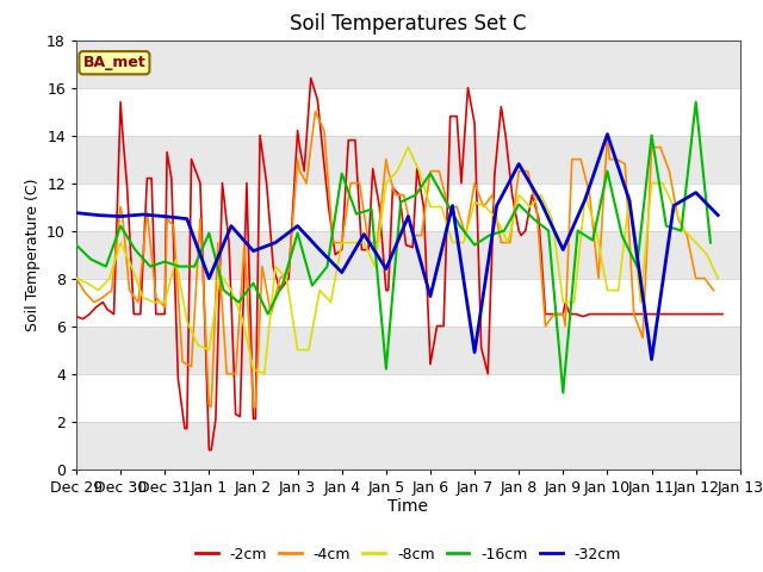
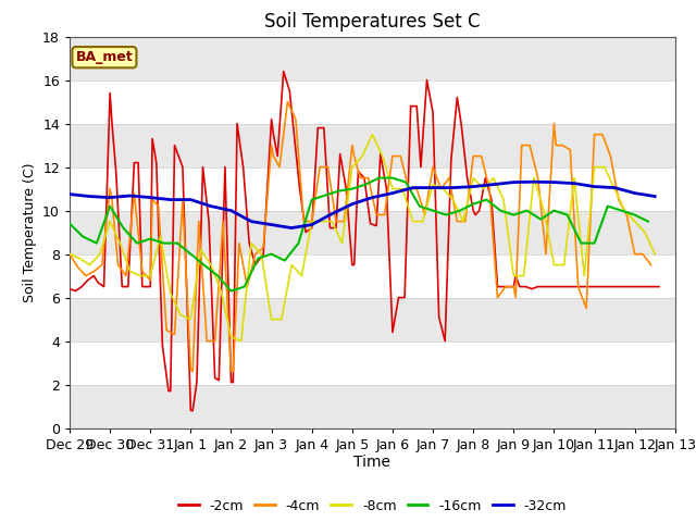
-16cm/Jan 1: 9.9 -> 8.0
-32cm/Jan 1: 8.00 -> 10.50
-16cm/Jan 2: 7.8 -> 6.3
-32cm/Jan 2: 9.15 -> 10.00
-16cm/Jan 3: 9.9 -> 8.0
-32cm/Jan 3: 10.20 -> 9.35
-16cm/Jan 4: 12.4 -> 10.5
-32cm/Jan 4: 8.25 -> 9.35
-16cm/Jan 5: 4.2 -> 11.0
-32cm/Jan 5: 8.40 -> 10.30
-16cm/Jan 6: 12.4 -> 11.5
-32cm/Jan 6: 7.25 -> 10.80
-16cm/Jan 7: 9.4 -> 10.0
-32cm/Jan 7: 4.90 -> 11.05
-16cm/Jan 8: 11.1 -> 10.3
-32cm/Jan 8: 12.80 -> 11.10
-16cm/Jan 9: 3.2 -> 9.8
-32cm/Jan 9: 9.20 -> 11.30
-16cm/Jan 10: 12.5 -> 10.0
-32cm/Jan 10: 14.05 -> 11.30
-16cm/Jan 11: 14.0 -> 8.5
-32cm/Jan 11: 4.60 -> 11.10
-16cm/Jan 12: 15.4 -> 9.8
-32cm/Jan 12: 11.60 -> 10.80
